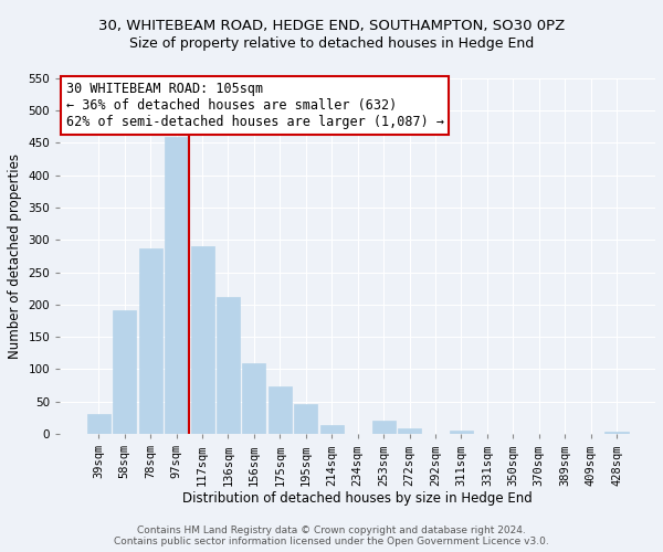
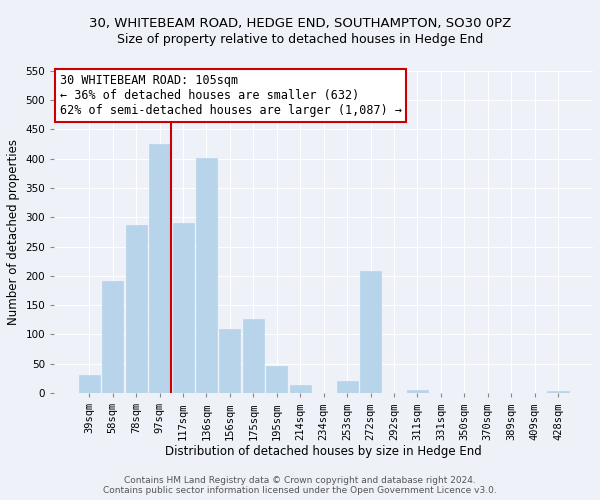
97sqm: 460 -> 426
136sqm: 212 -> 402
175sqm: 74 -> 126
272sqm: 8 -> 208
